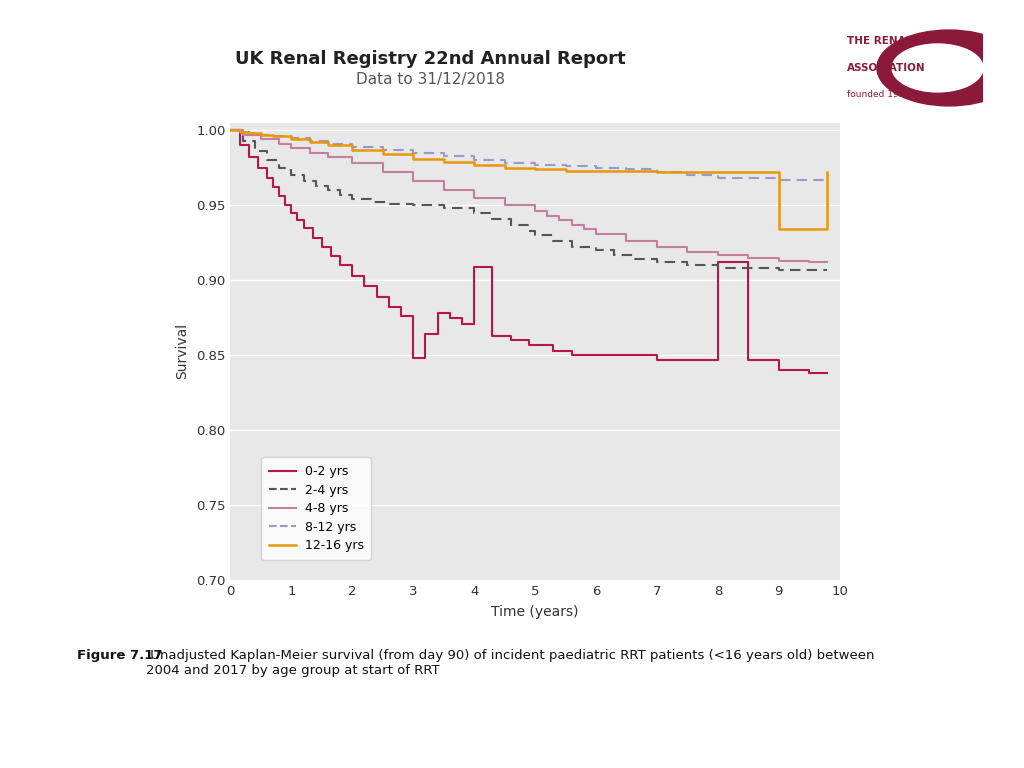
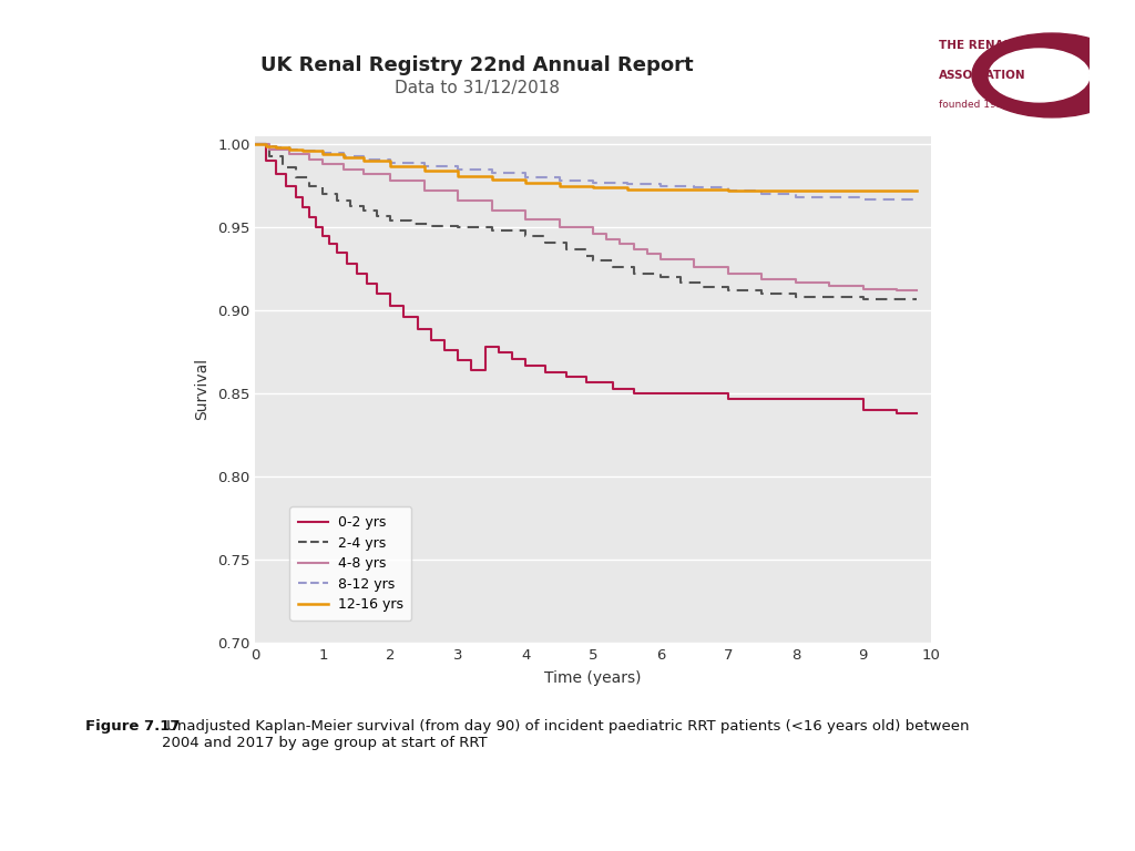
0-2 yrs/3: 0.848 -> 0.870
0-2 yrs/4: 0.909 -> 0.867
0-2 yrs/8: 0.912 -> 0.847
12-16 yrs/9: 0.934 -> 0.972
